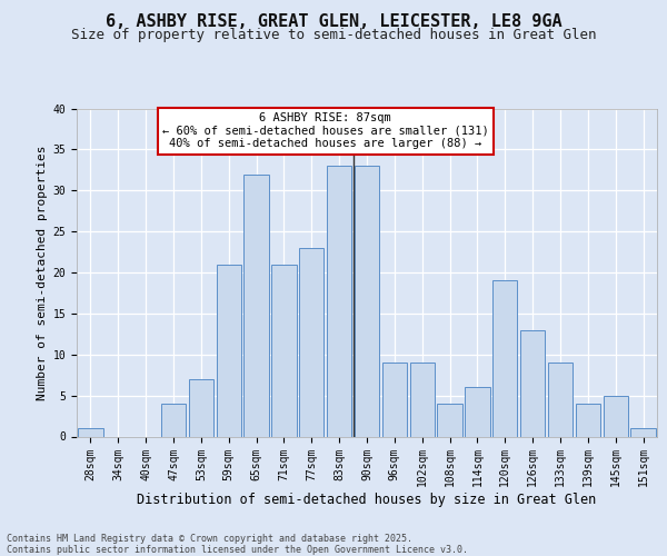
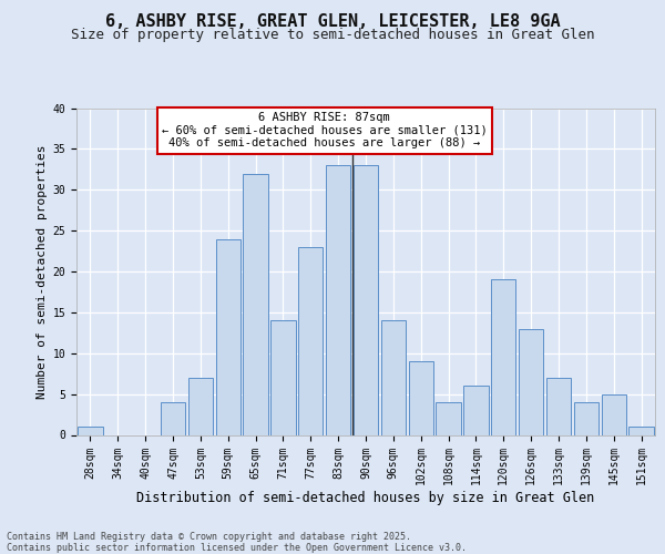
59sqm: 21 -> 24
71sqm: 21 -> 14
96sqm: 9 -> 14
133sqm: 9 -> 7
